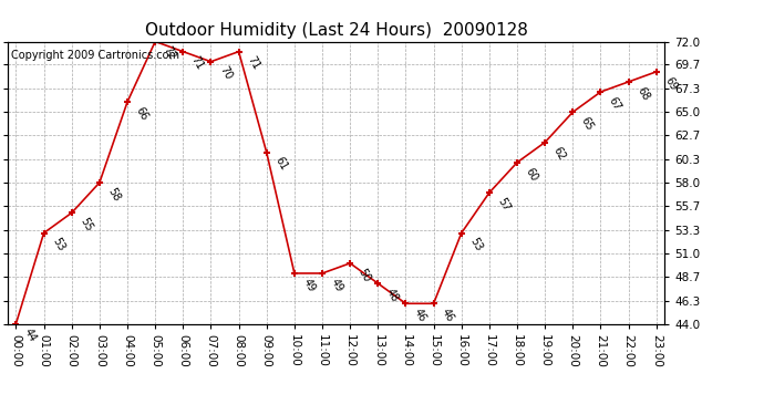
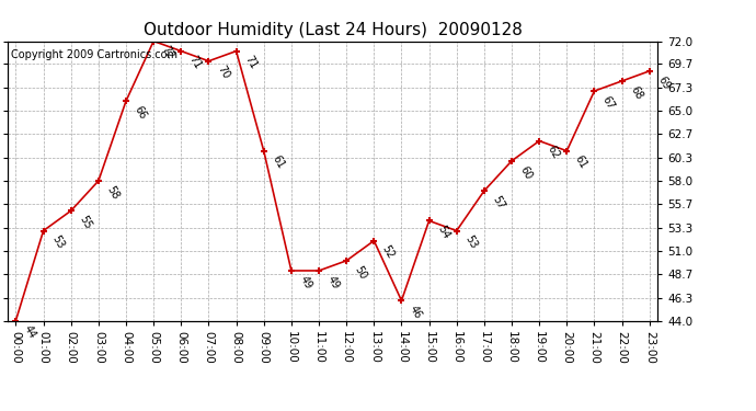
13:00: 48 -> 52
15:00: 46 -> 54
20:00: 65 -> 61
